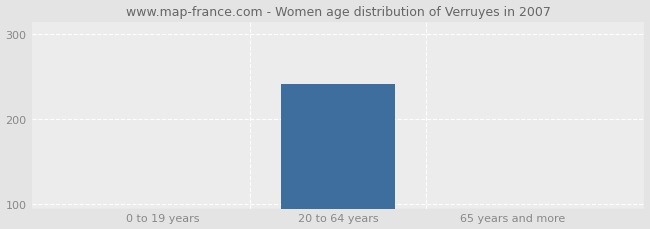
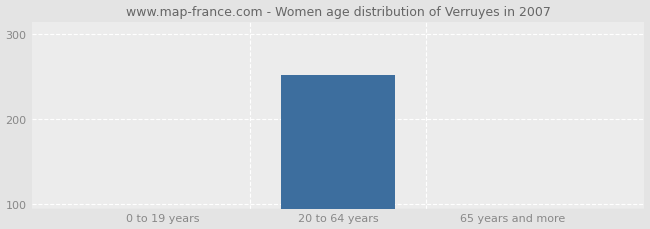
20 to 64 years: 241 -> 252
